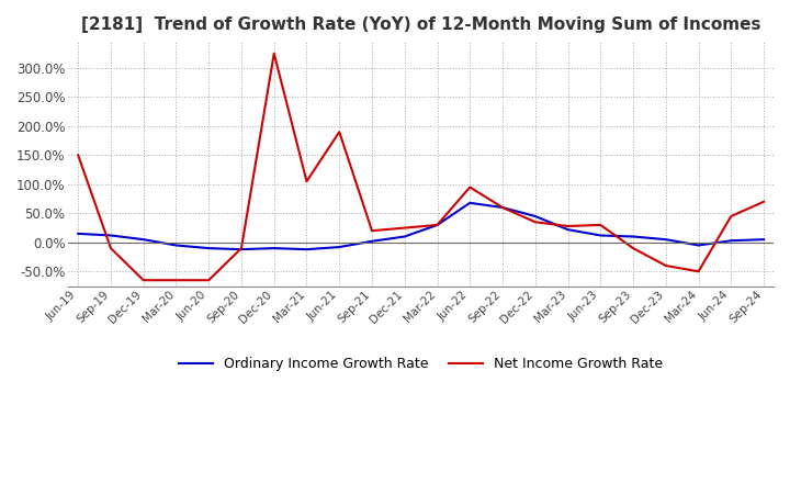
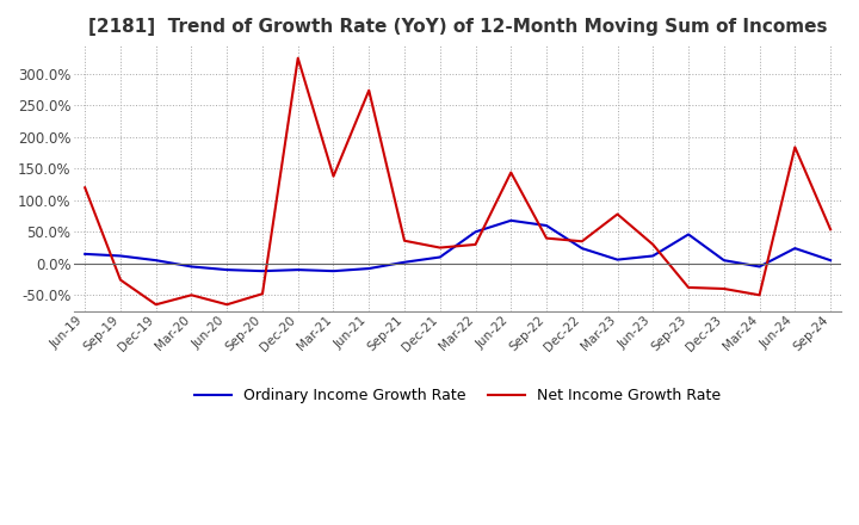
Net Income Growth Rate/Jun-19: 150% -> 120%
Net Income Growth Rate/Sep-19: -10% -> -26%
Net Income Growth Rate/Mar-20: -65% -> -50%
Net Income Growth Rate/Sep-20: -10% -> -48%
Net Income Growth Rate/Mar-21: 105% -> 138%
Net Income Growth Rate/Jun-21: 190% -> 274%
Net Income Growth Rate/Sep-21: 20% -> 36%
Ordinary Income Growth Rate/Mar-22: 30% -> 50%
Net Income Growth Rate/Jun-22: 95% -> 144%
Net Income Growth Rate/Sep-22: 60% -> 40%
Ordinary Income Growth Rate/Dec-22: 45% -> 24%
Ordinary Income Growth Rate/Mar-23: 22% -> 6%
Net Income Growth Rate/Mar-23: 28% -> 78%
Ordinary Income Growth Rate/Sep-23: 10% -> 46%
Net Income Growth Rate/Sep-23: -10% -> -38%
Ordinary Income Growth Rate/Jun-24: 3% -> 24%
Net Income Growth Rate/Jun-24: 45% -> 184%
Net Income Growth Rate/Sep-24: 70% -> 54%
